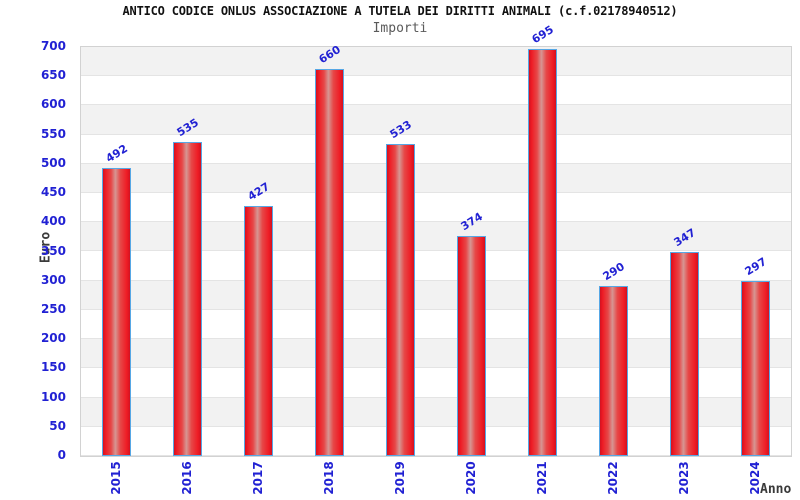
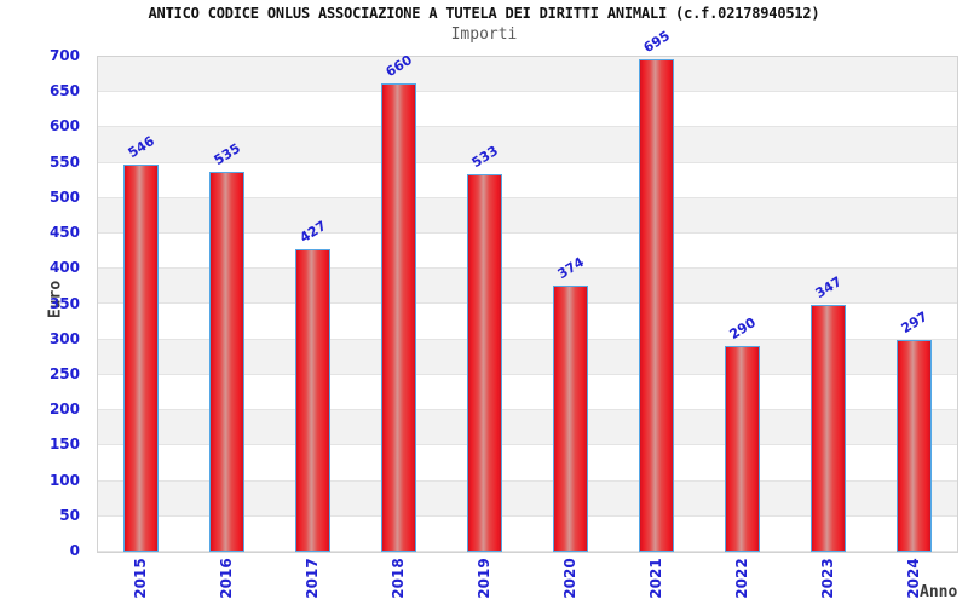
2015: 492 -> 546
